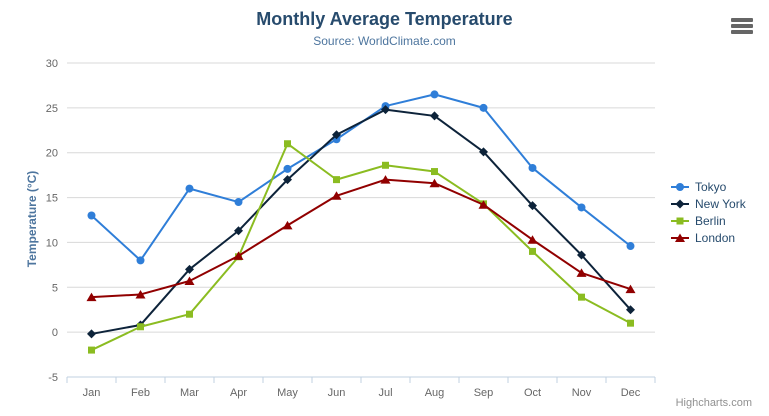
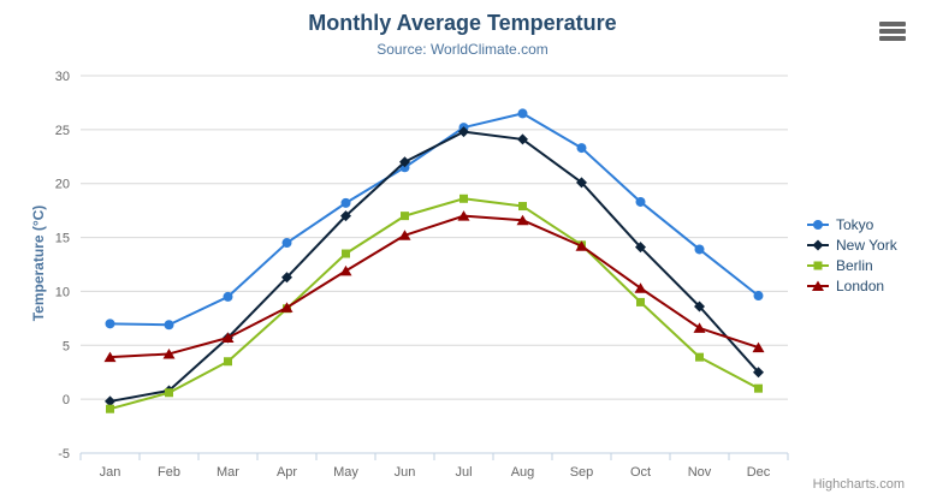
Tokyo/Jan: 13 -> 7
Berlin/Jan: -2 -> -1
Tokyo/Feb: 8 -> 7
Tokyo/Mar: 16 -> 10
New York/Mar: 7 -> 6
Berlin/Mar: 2 -> 4
Berlin/May: 21 -> 14
Tokyo/Sep: 25 -> 23
